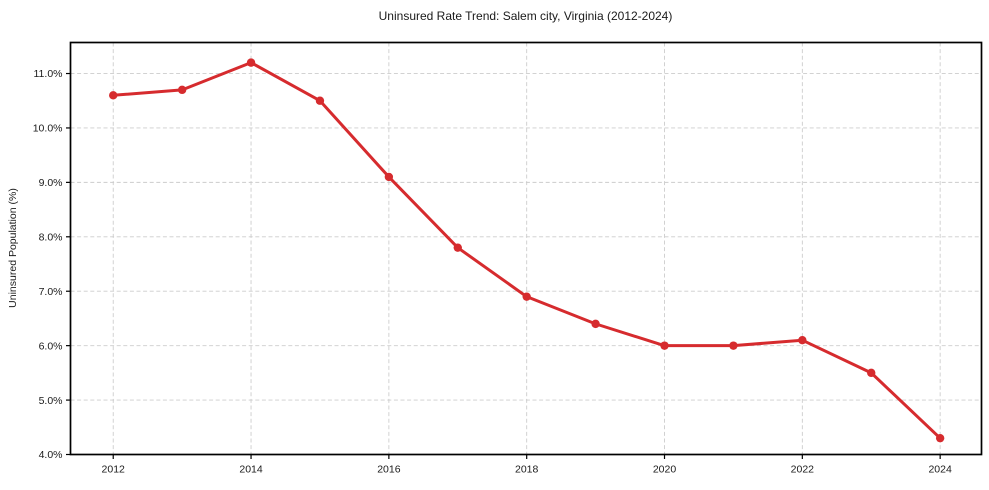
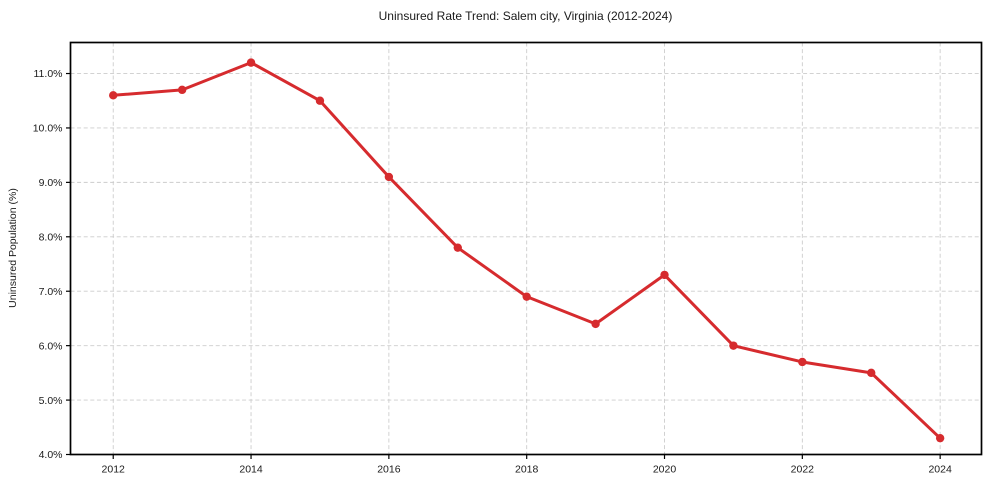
2020: 6.0% -> 7.3%
2022: 6.1% -> 5.7%
